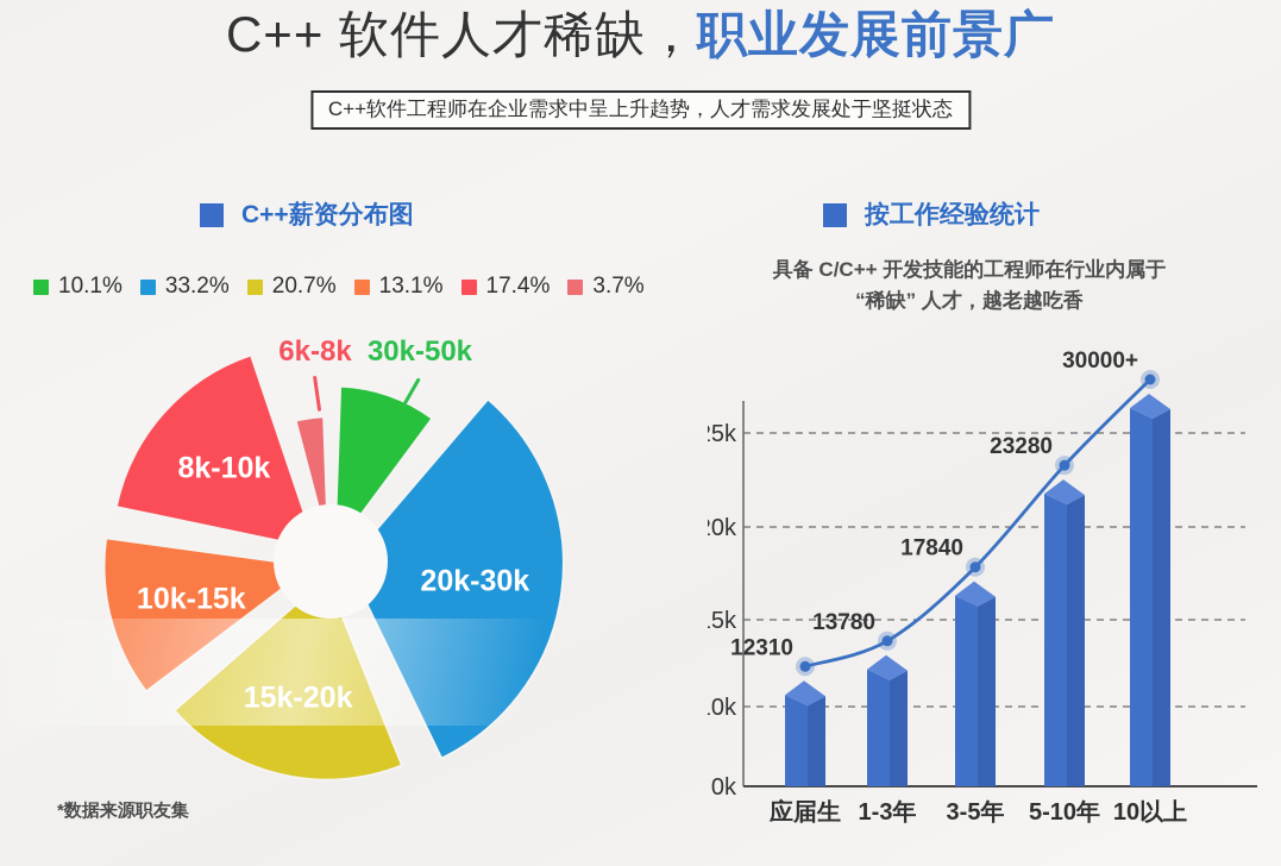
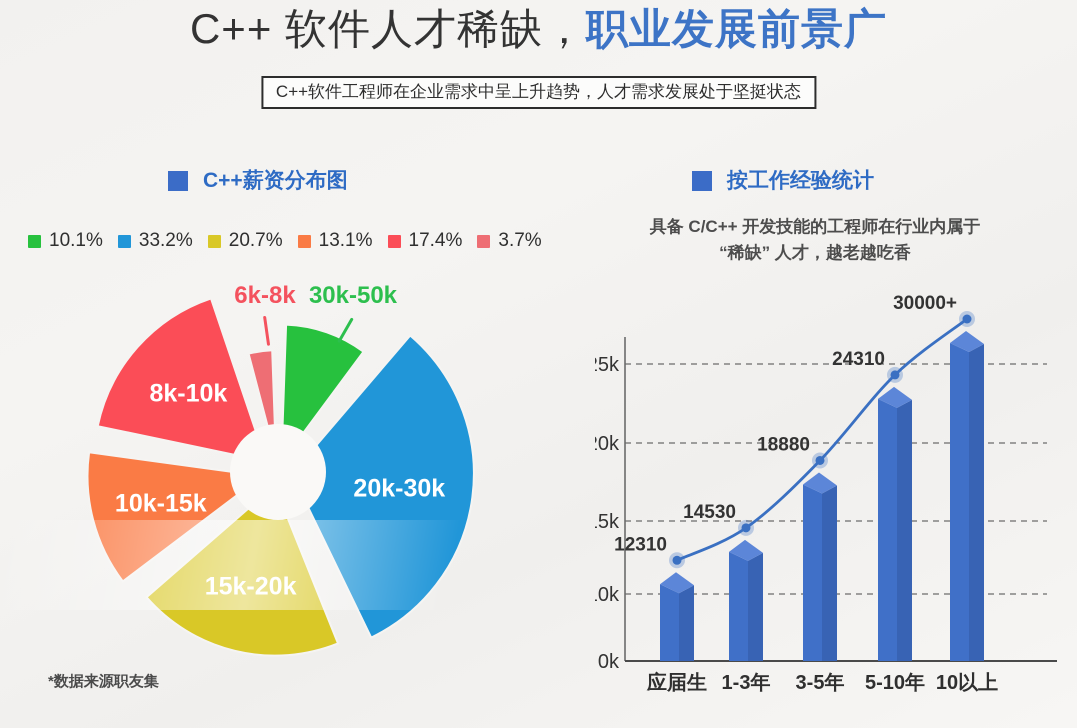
按工作经验统计/1-3年: 13780 -> 14530
按工作经验统计/3-5年: 17840 -> 18880
按工作经验统计/5-10年: 23280 -> 24310
